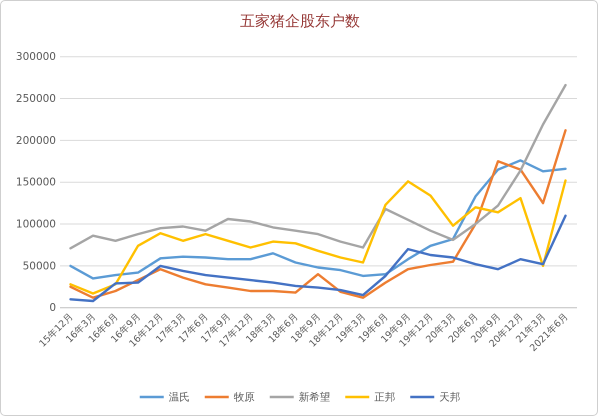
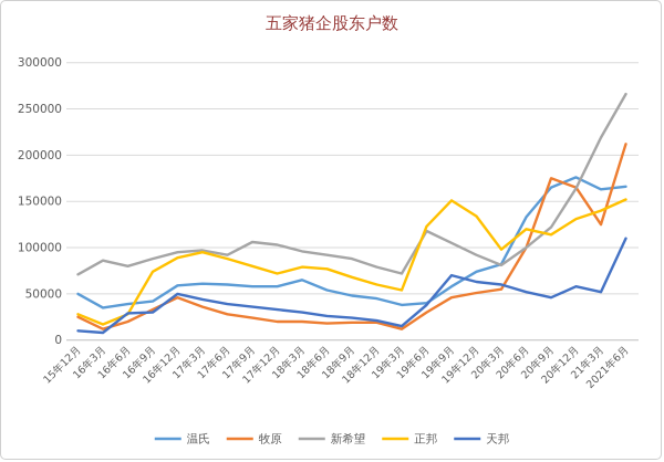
正邦/17年3月: 80000 -> 100000
牧原/18年9月: 40000 -> 20000
正邦/21年3月: 50000 -> 140000
